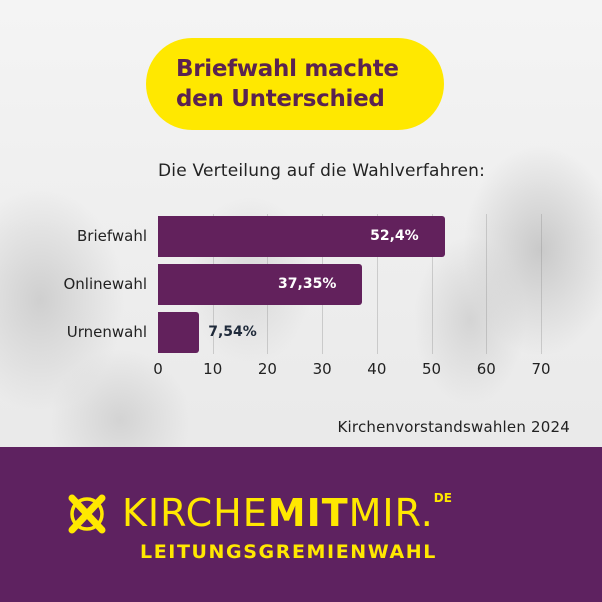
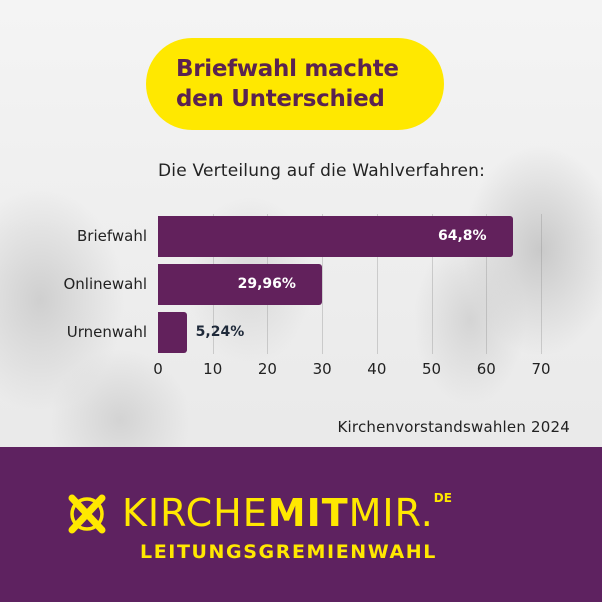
Briefwahl: 52,4% -> 64,8%
Onlinewahl: 37,35% -> 29,96%
Urnenwahl: 7,54% -> 5,24%
